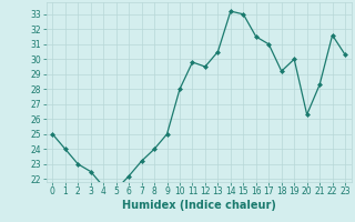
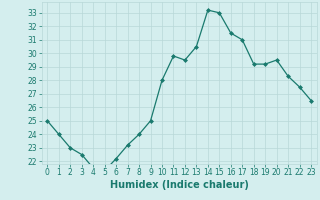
19: 30.0 -> 29.2
20: 26.3 -> 29.5
22: 31.6 -> 27.5
23: 30.3 -> 26.5
